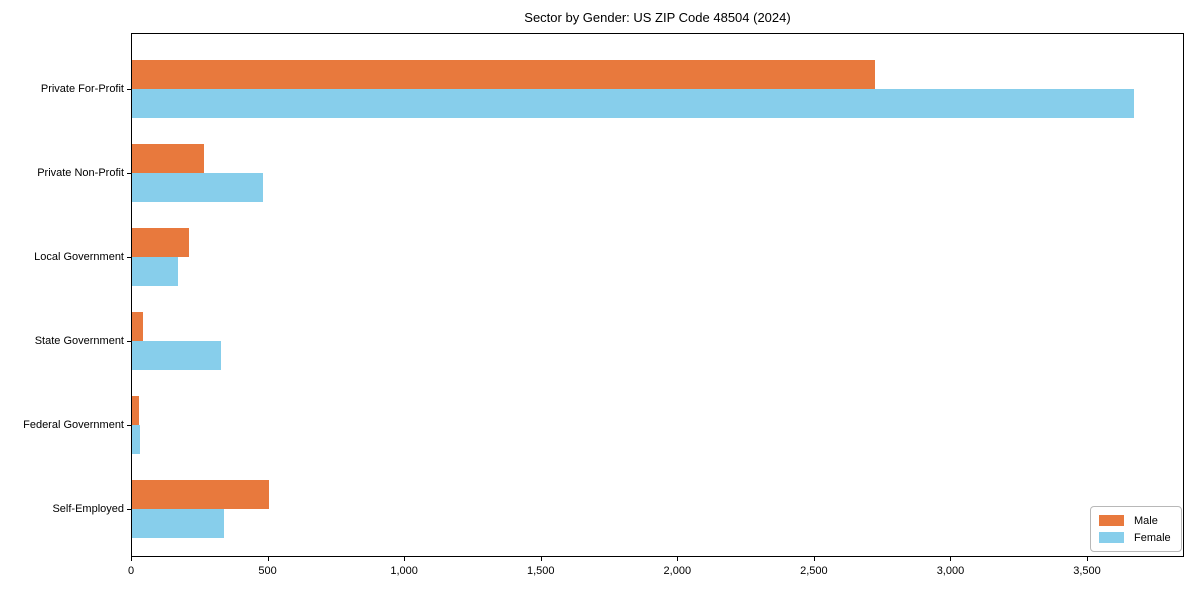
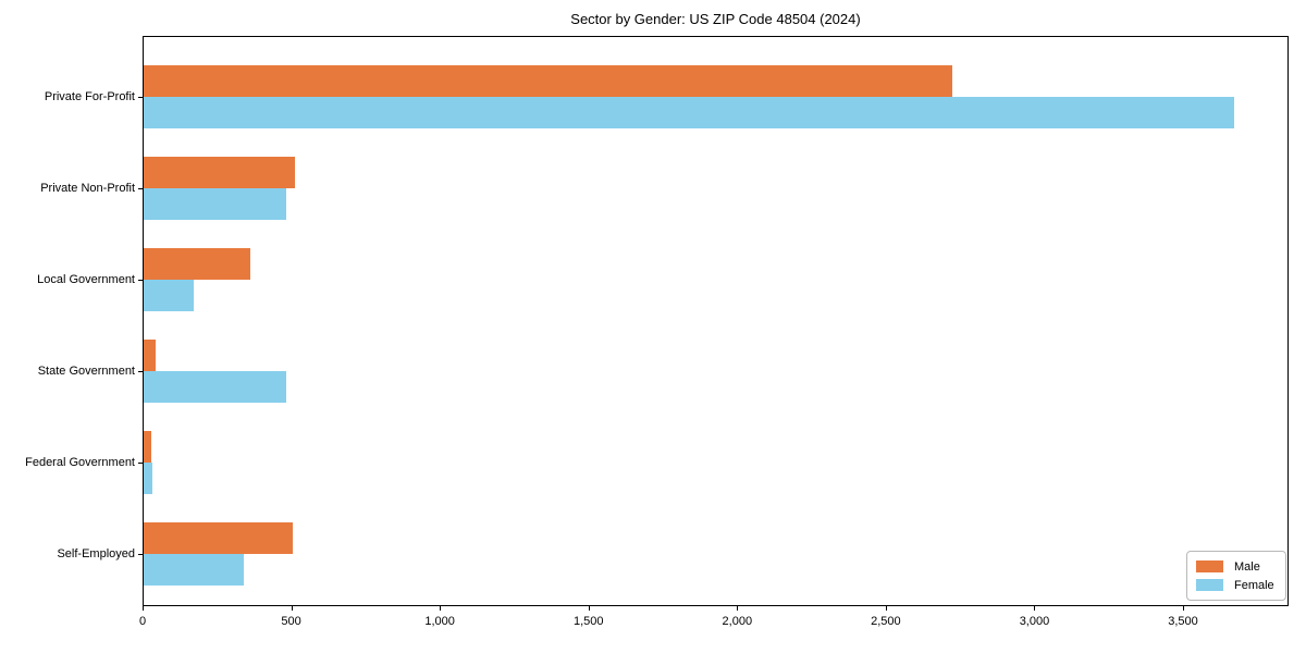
Male/Private Non-Profit: 260 -> 510
Male/Local Government: 210 -> 360
Female/State Government: 320 -> 480
